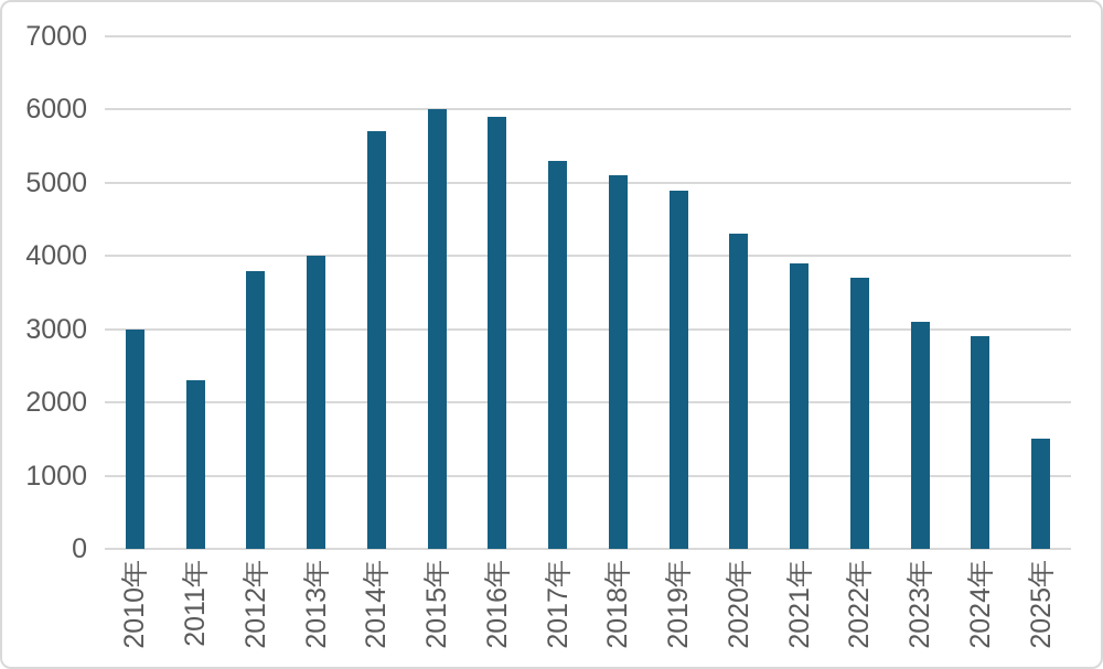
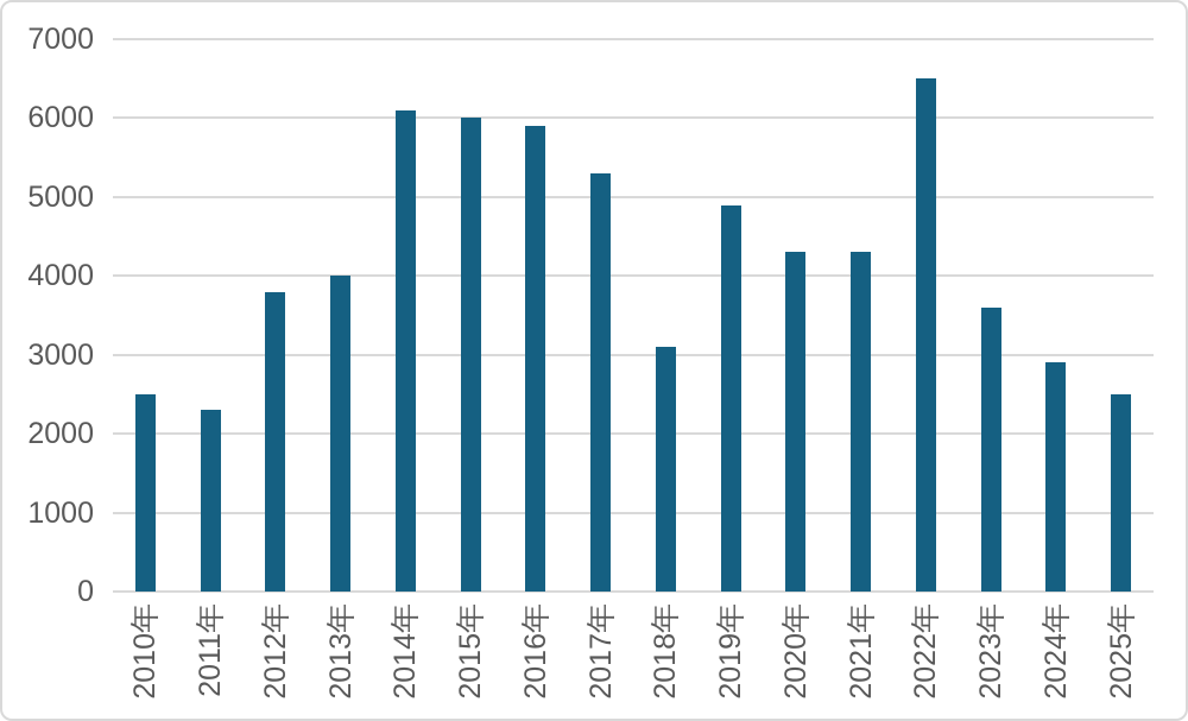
2010年: 3000 -> 2500
2014年: 5700 -> 6100
2018年: 5100 -> 3100
2021年: 3900 -> 4300
2022年: 3700 -> 6500
2023年: 3100 -> 3600
2025年: 1500 -> 2500
